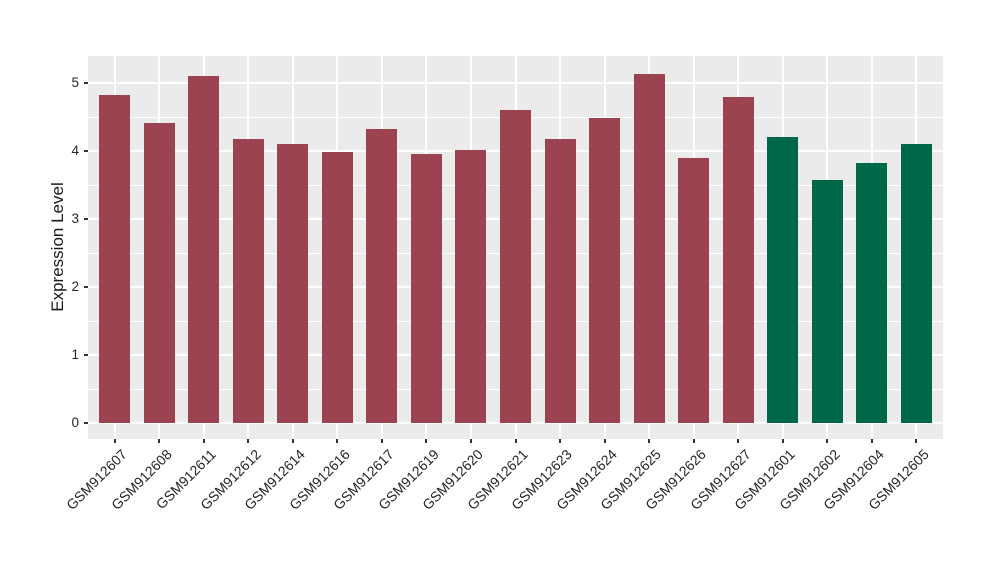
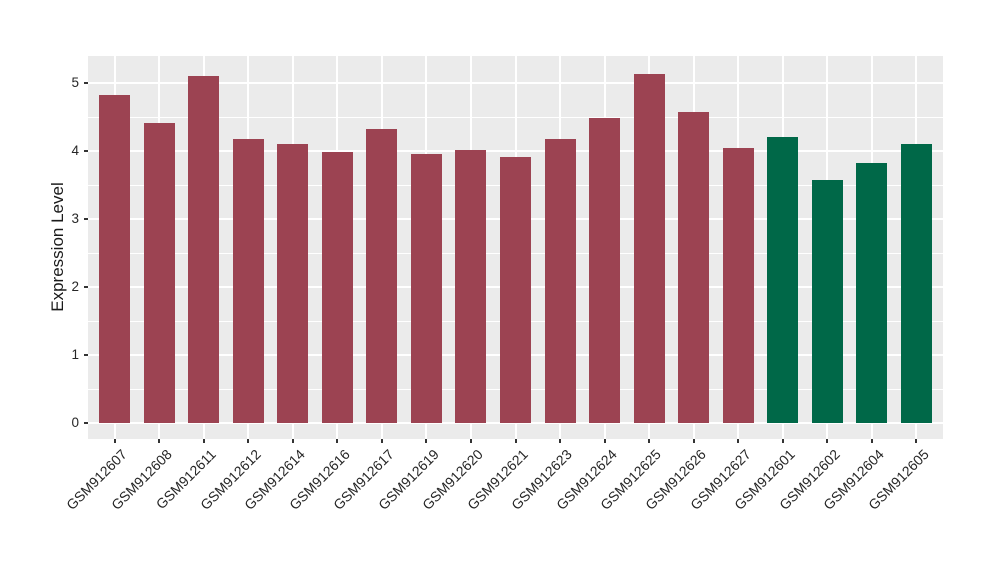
GSM912621: 4.6 -> 3.9
GSM912626: 3.9 -> 4.6
GSM912627: 4.8 -> 4.0
